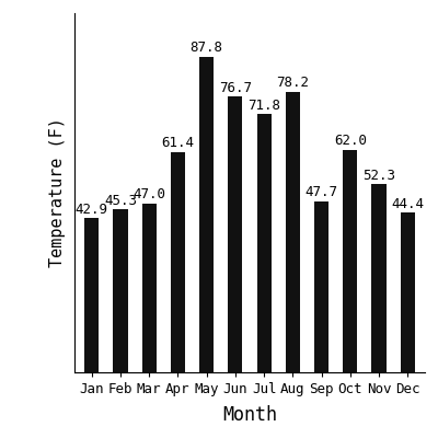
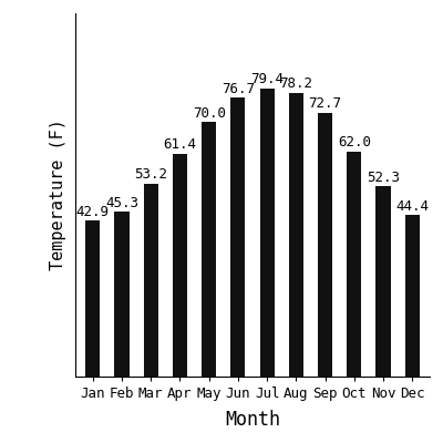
Mar: 47.0 -> 53.2
May: 87.8 -> 70.0
Jul: 71.8 -> 79.4
Sep: 47.7 -> 72.7
